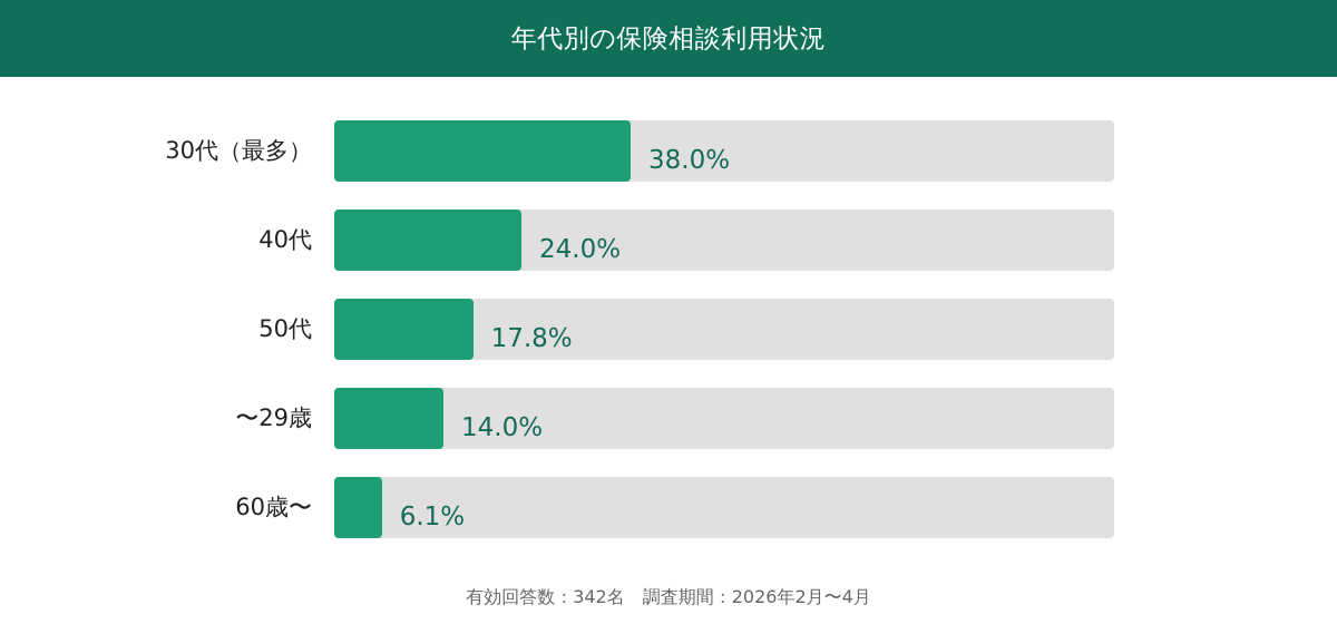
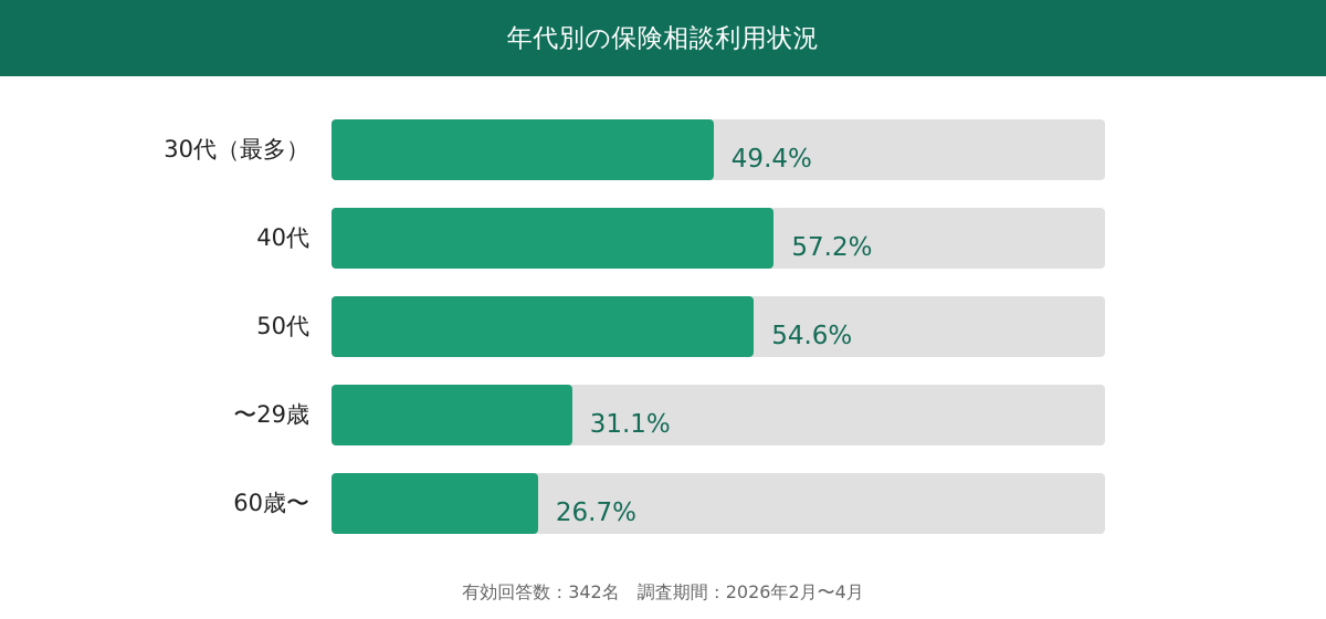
30代（最多）: 38.0% -> 49.4%
40代: 24.0% -> 57.2%
50代: 17.8% -> 54.6%
〜29歳: 14.0% -> 31.1%
60歳〜: 6.1% -> 26.7%
